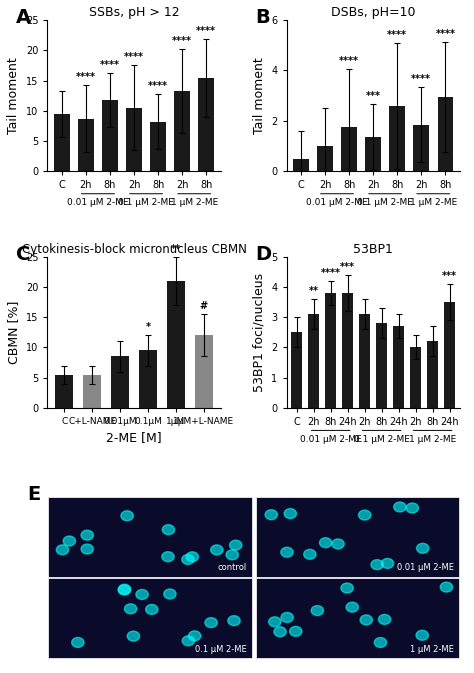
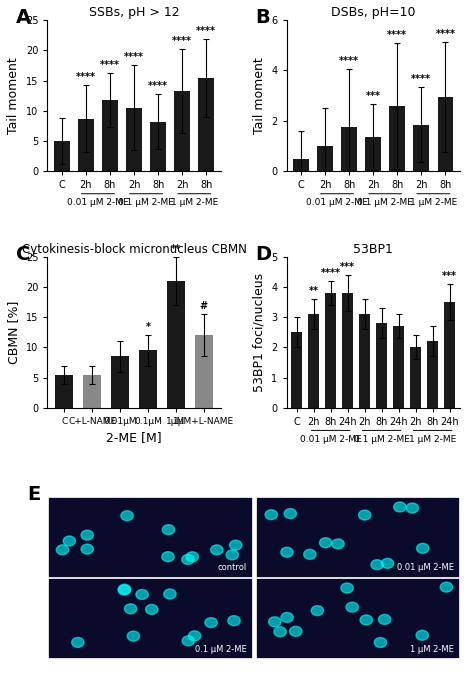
SSBs, pH > 12/C: 9.4 -> 5.0
